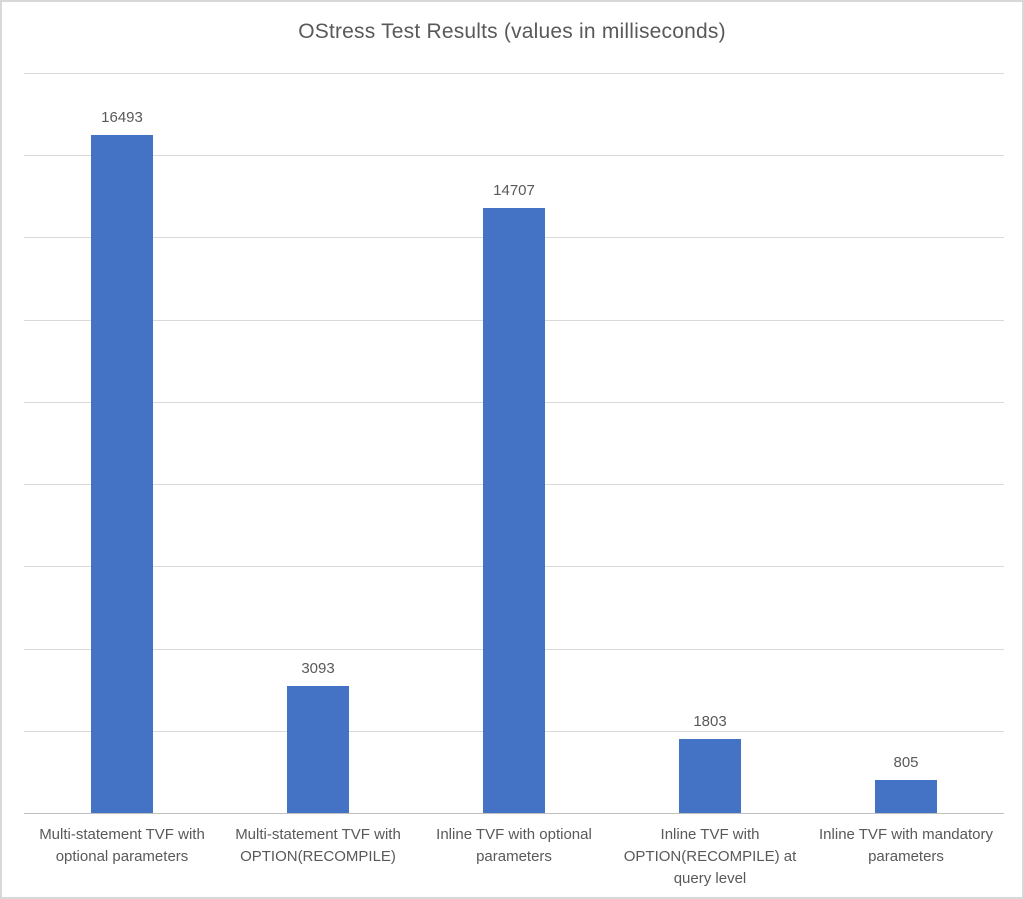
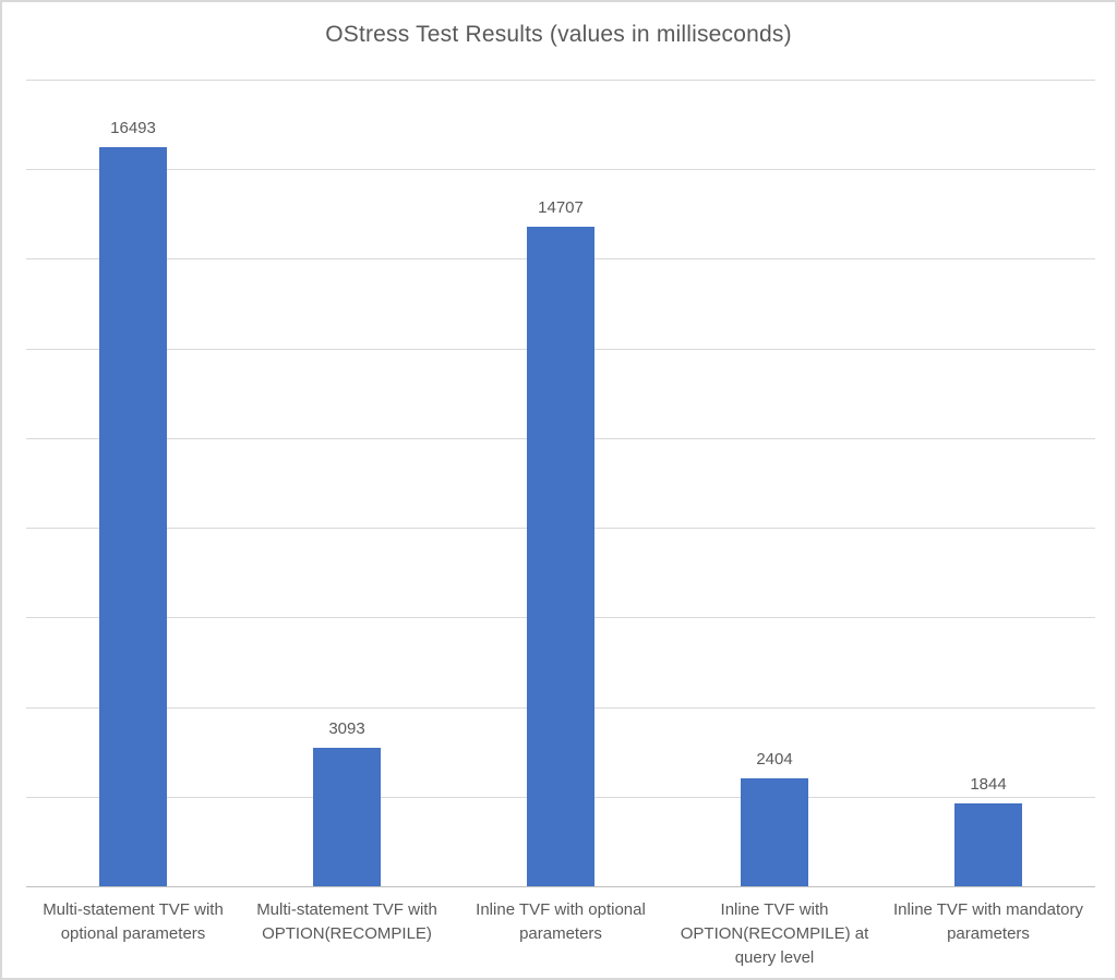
Inline TVF with OPTION(RECOMPILE) at query level: 1803 -> 2404
Inline TVF with mandatory parameters: 805 -> 1844
